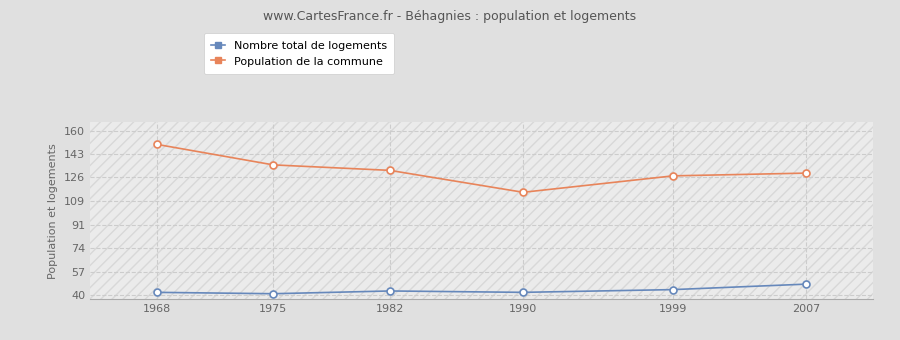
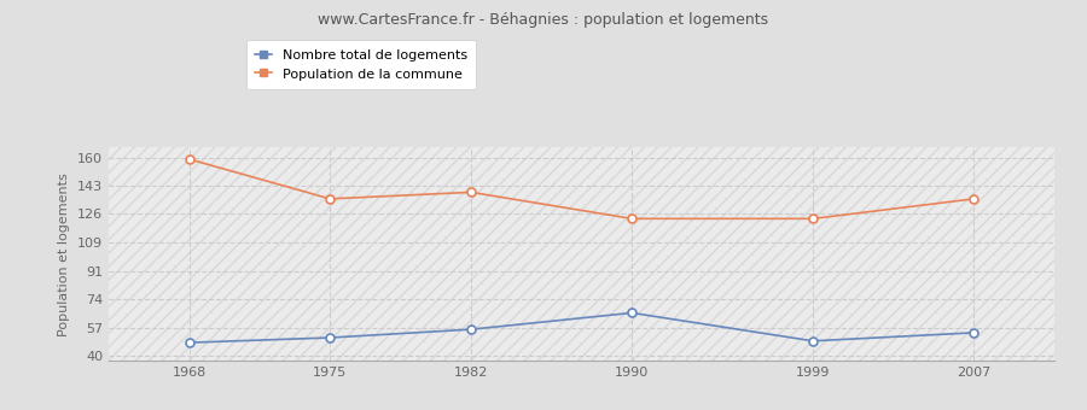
Nombre total de logements/1968: 42 -> 48
Population de la commune/1968: 150 -> 159
Nombre total de logements/1975: 41 -> 51
Nombre total de logements/1982: 43 -> 56
Population de la commune/1982: 131 -> 139
Nombre total de logements/1990: 42 -> 66
Population de la commune/1990: 115 -> 123
Nombre total de logements/1999: 44 -> 49
Population de la commune/1999: 127 -> 123
Nombre total de logements/2007: 48 -> 54
Population de la commune/2007: 129 -> 135
